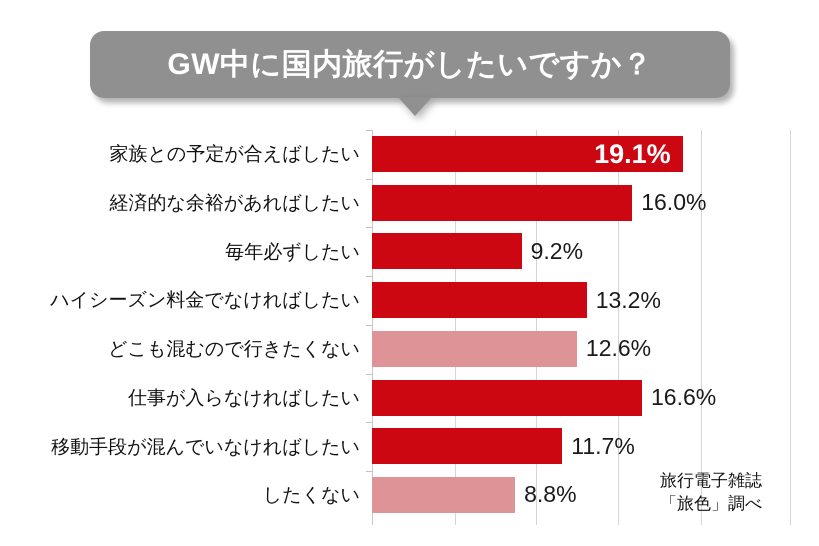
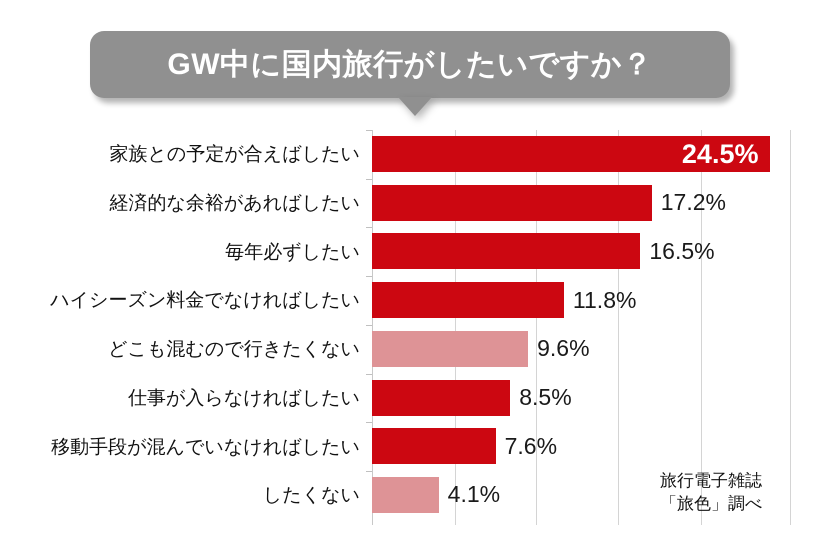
家族との予定が合えばしたい: 19.1% -> 24.5%
経済的な余裕があればしたい: 16.0% -> 17.2%
毎年必ずしたい: 9.2% -> 16.5%
ハイシーズン料金でなければしたい: 13.2% -> 11.8%
どこも混むので行きたくない: 12.6% -> 9.6%
仕事が入らなければしたい: 16.6% -> 8.5%
移動手段が混んでいなければしたい: 11.7% -> 7.6%
したくない: 8.8% -> 4.1%
